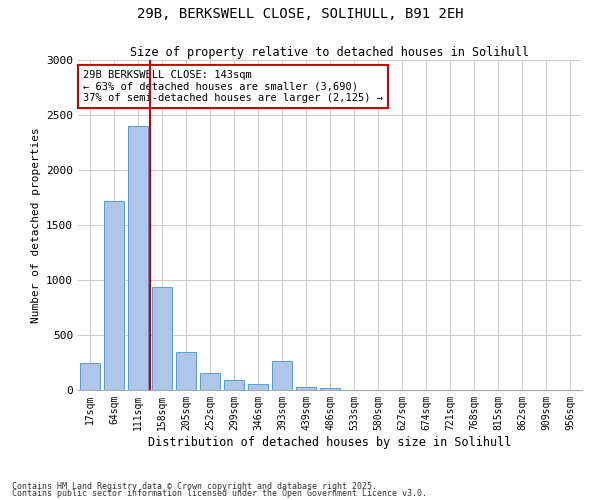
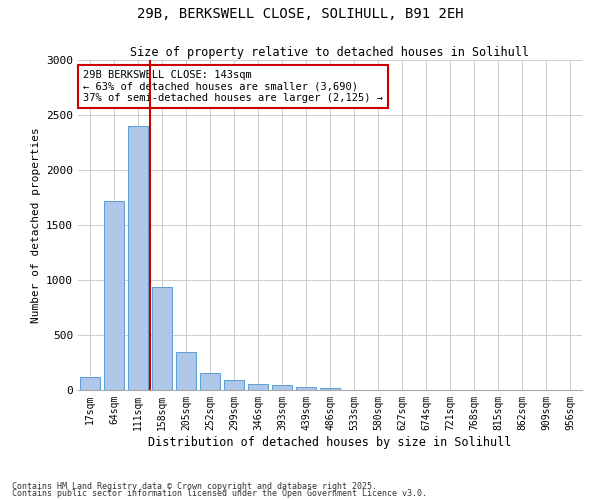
17sqm: 250 -> 120
393sqm: 260 -> 40
